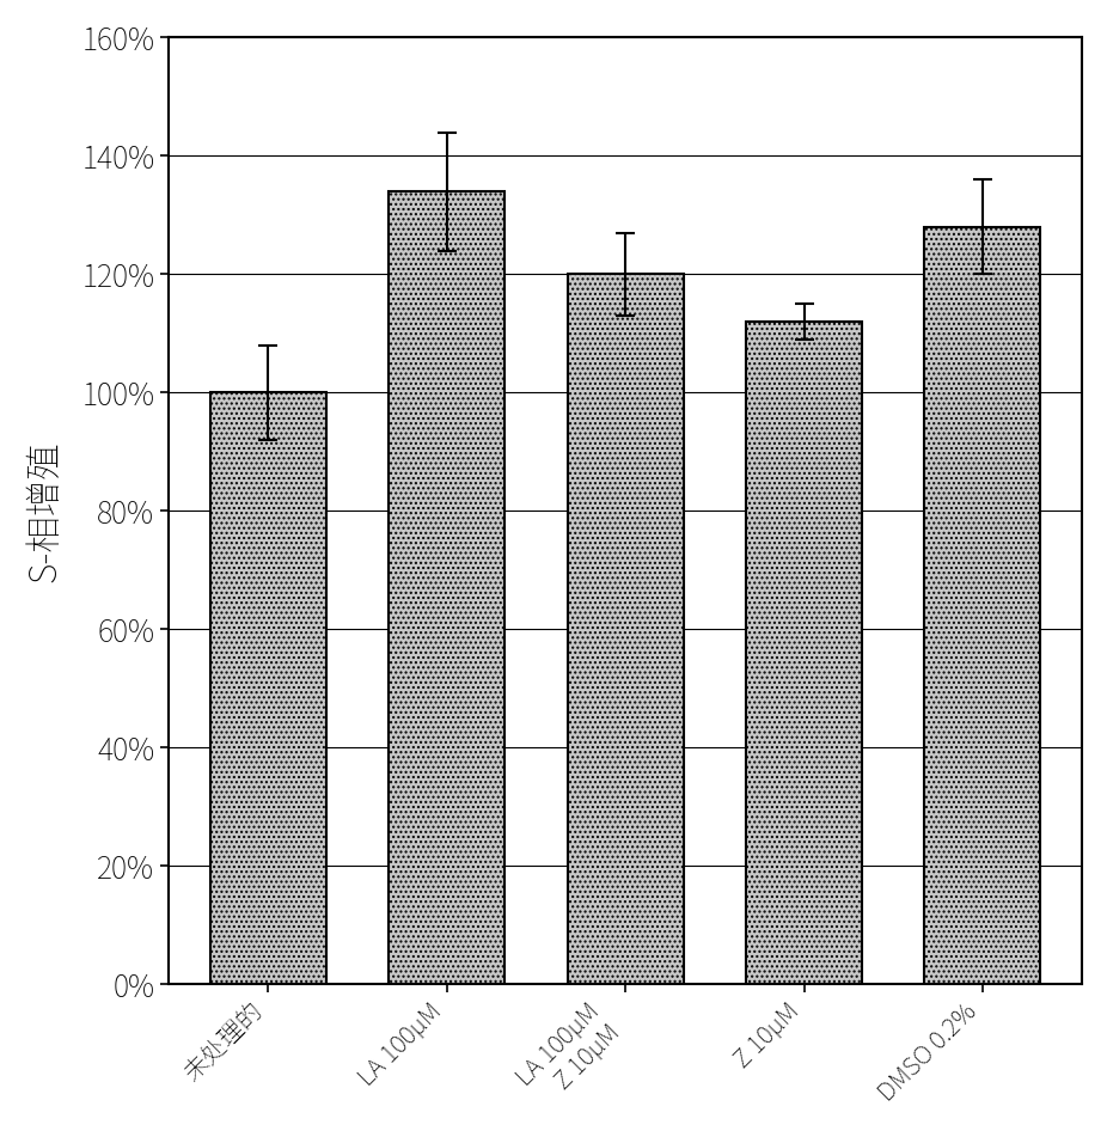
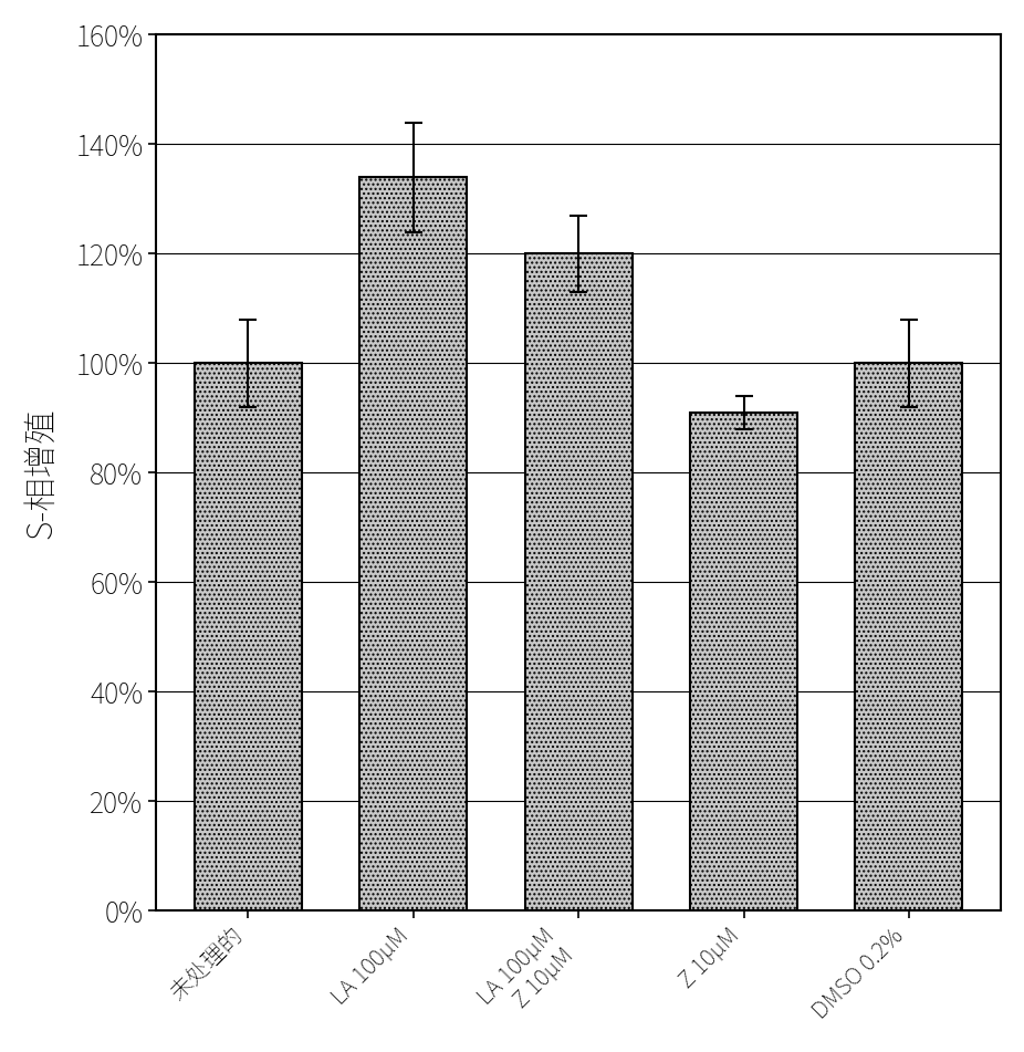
Z 10μM: 112% -> 91%
DMSO 0.2%: 128% -> 100%
